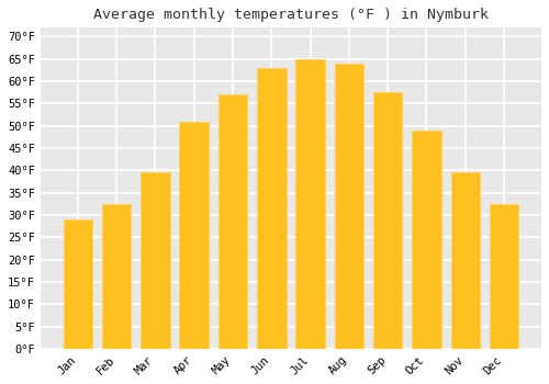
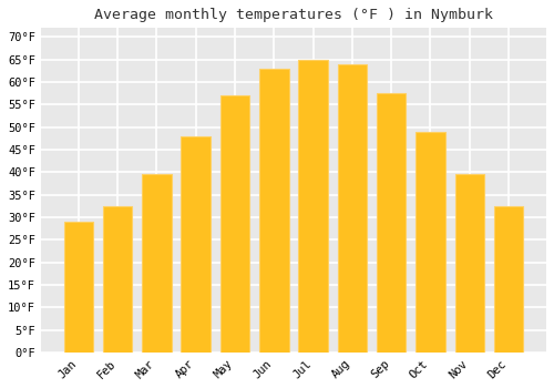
Apr: 51.0°F -> 48.0°F
